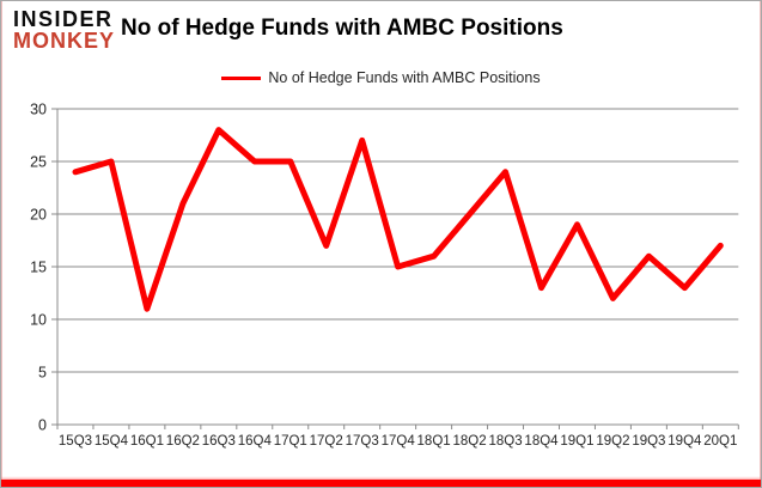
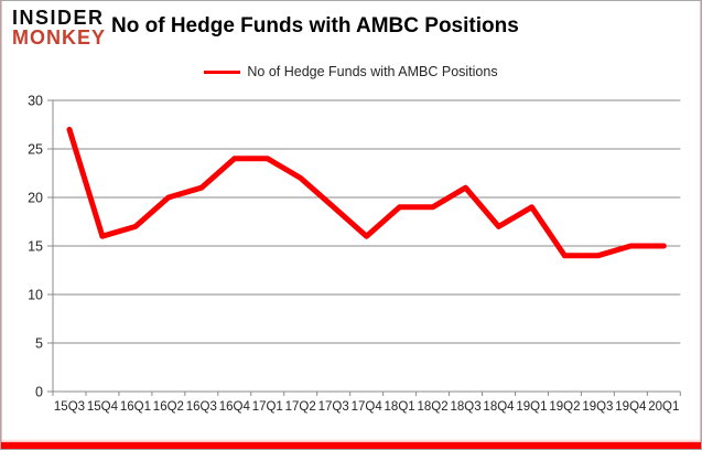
15Q3: 24 -> 27
15Q4: 25 -> 16
16Q1: 11 -> 17
16Q2: 21 -> 20
16Q3: 28 -> 21
16Q4: 25 -> 24
17Q1: 25 -> 24
17Q2: 17 -> 22
17Q3: 27 -> 19
17Q4: 15 -> 16
18Q1: 16 -> 19
18Q2: 20 -> 19
18Q3: 24 -> 21
18Q4: 13 -> 17
19Q2: 12 -> 14
19Q3: 16 -> 14
19Q4: 13 -> 15
20Q1: 17 -> 15
